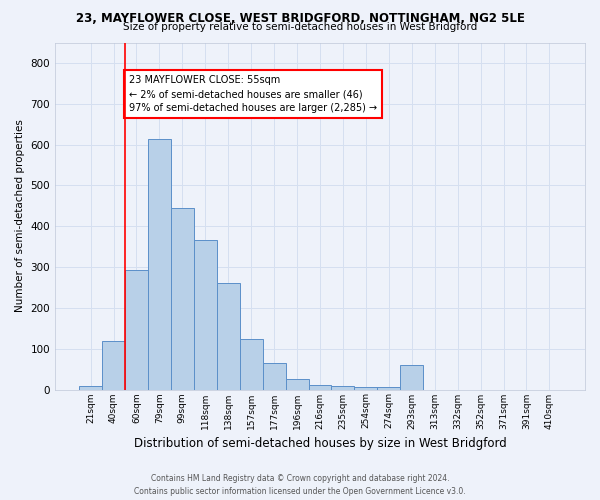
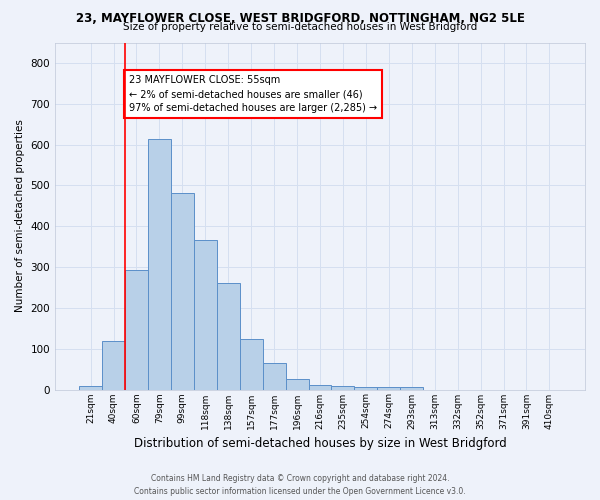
99sqm: 445 -> 482
293sqm: 60 -> 5
